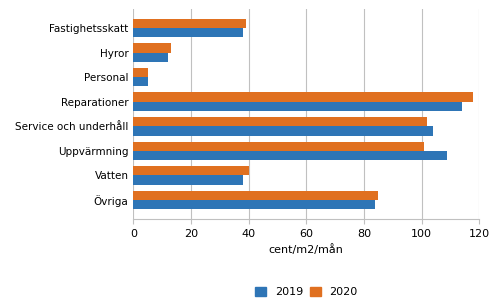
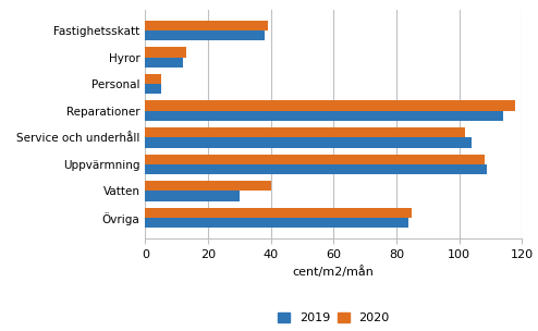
2020/Uppvärmning: 101 -> 108
2019/Vatten: 38 -> 30
